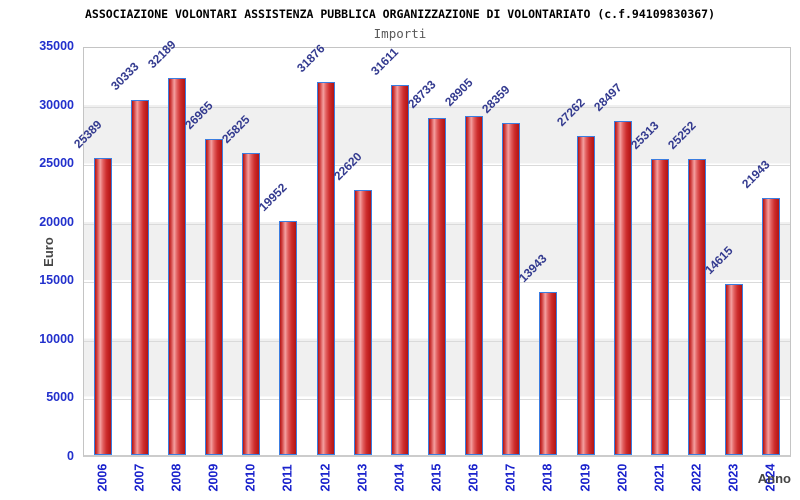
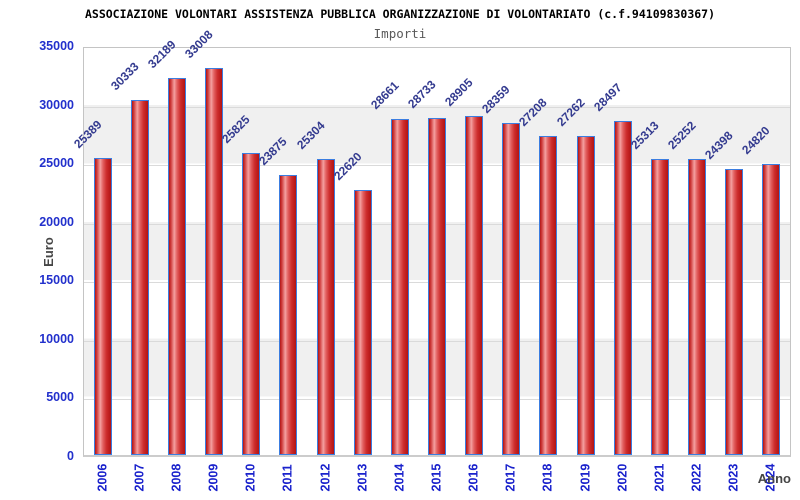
2009: 26965 -> 33008
2011: 19952 -> 23875
2012: 31876 -> 25304
2014: 31611 -> 28661
2018: 13943 -> 27208
2023: 14615 -> 24398
2024: 21943 -> 24820
